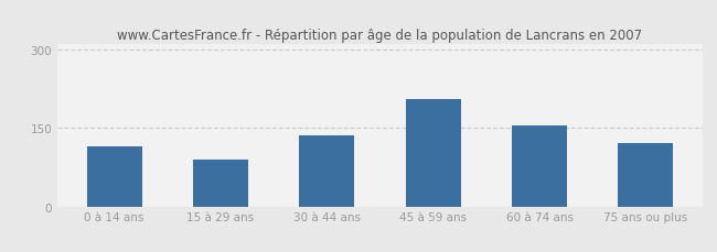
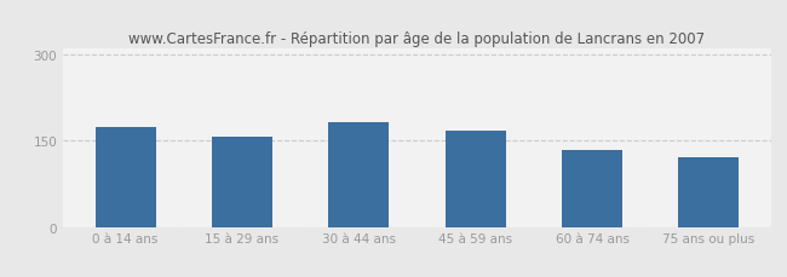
0 à 14 ans: 115 -> 175
15 à 29 ans: 90 -> 158
30 à 44 ans: 135 -> 183
45 à 59 ans: 205 -> 168
60 à 74 ans: 155 -> 133
